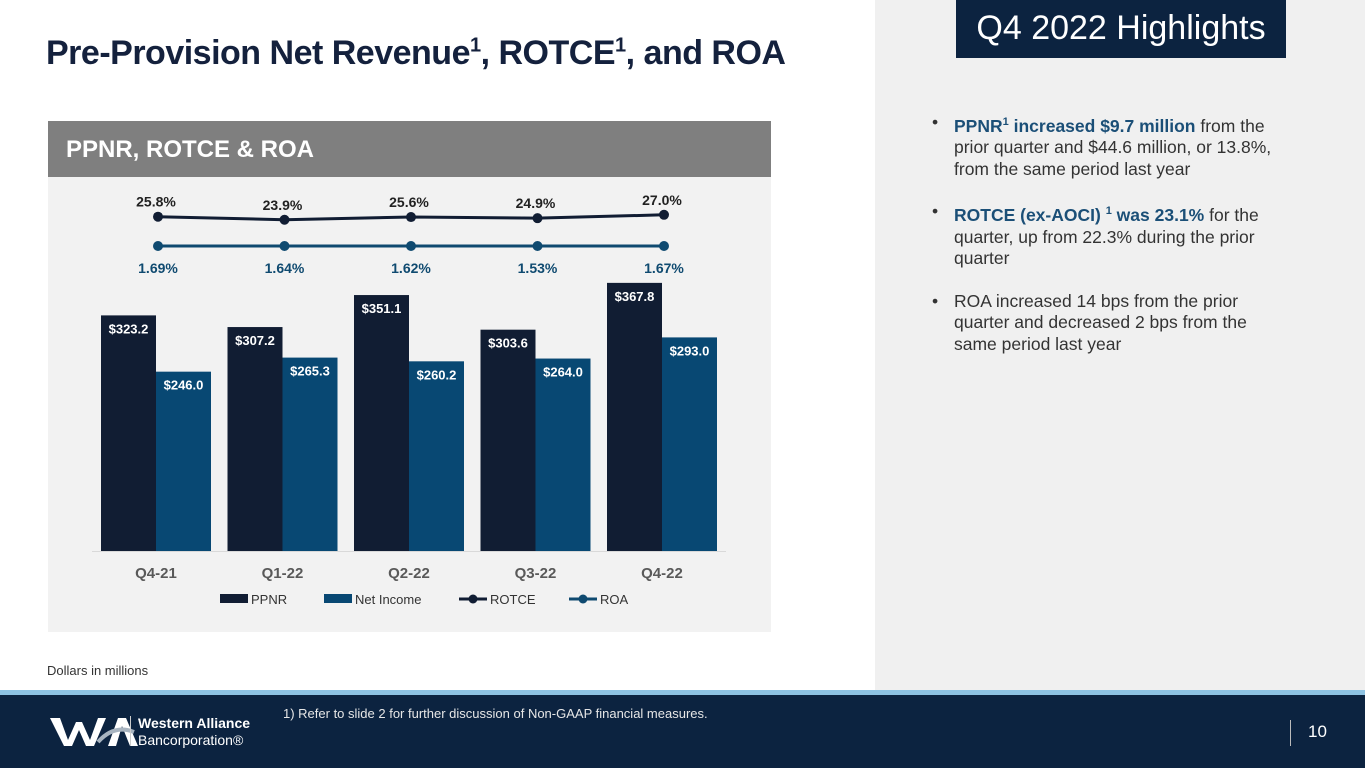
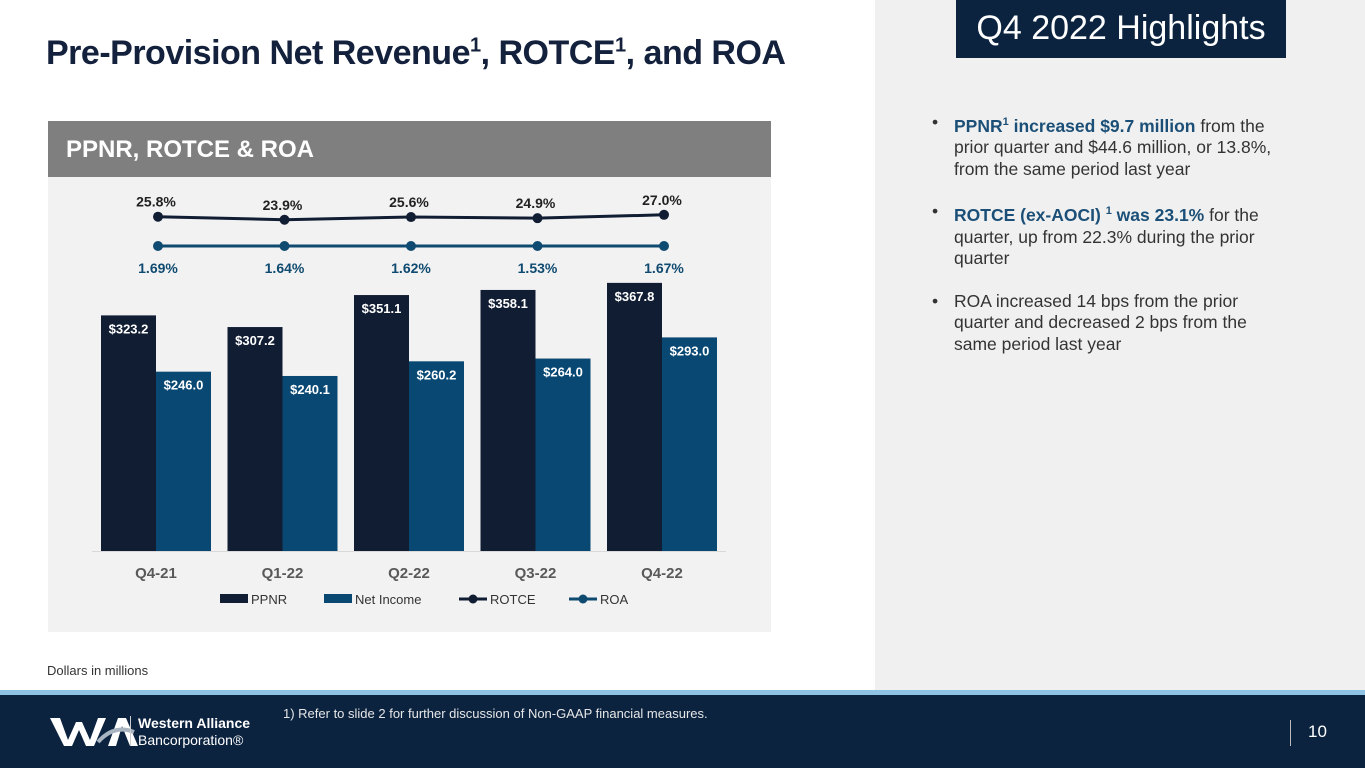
Net Income/Q1-22: $265.3 -> $240.1
PPNR/Q3-22: $303.6 -> $358.1
